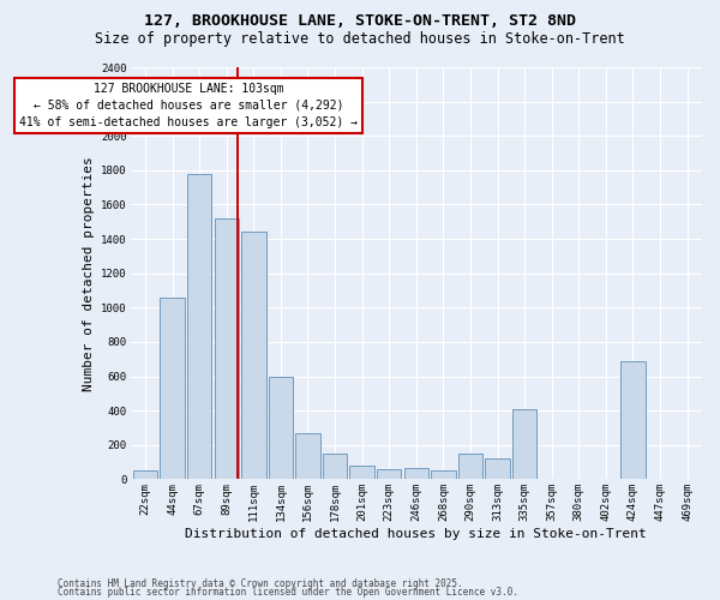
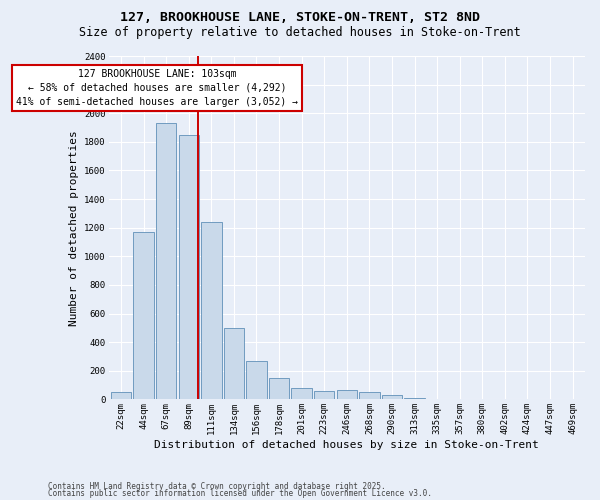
44sqm: 1060 -> 1170
67sqm: 1780 -> 1930
89sqm: 1520 -> 1850
111sqm: 1440 -> 1240
134sqm: 600 -> 500
290sqm: 150 -> 30
313sqm: 120 -> 10
335sqm: 410 -> 0
424sqm: 690 -> 0
